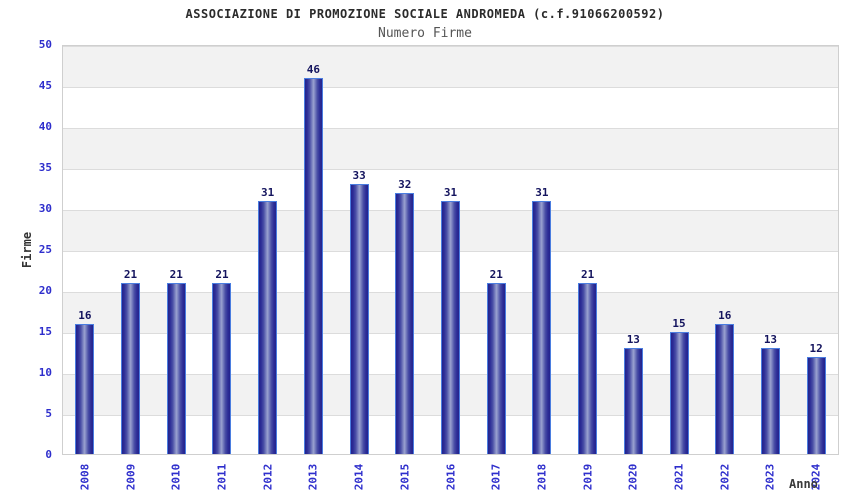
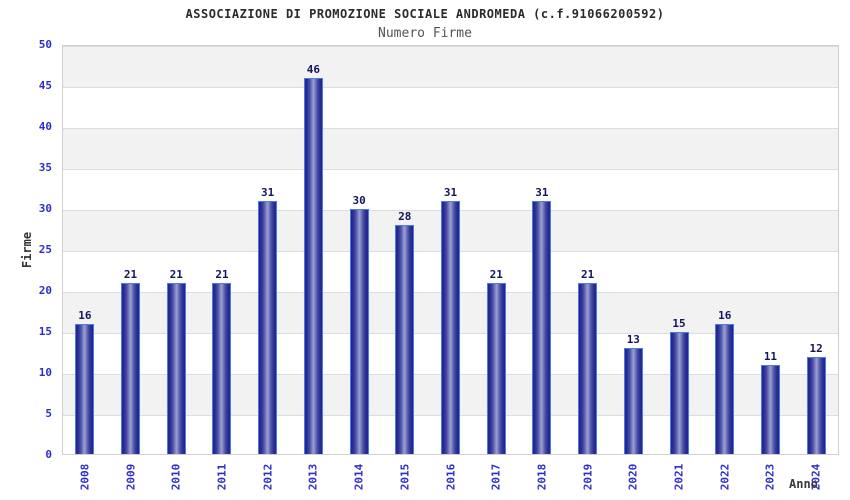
2014: 33 -> 30
2015: 32 -> 28
2023: 13 -> 11
